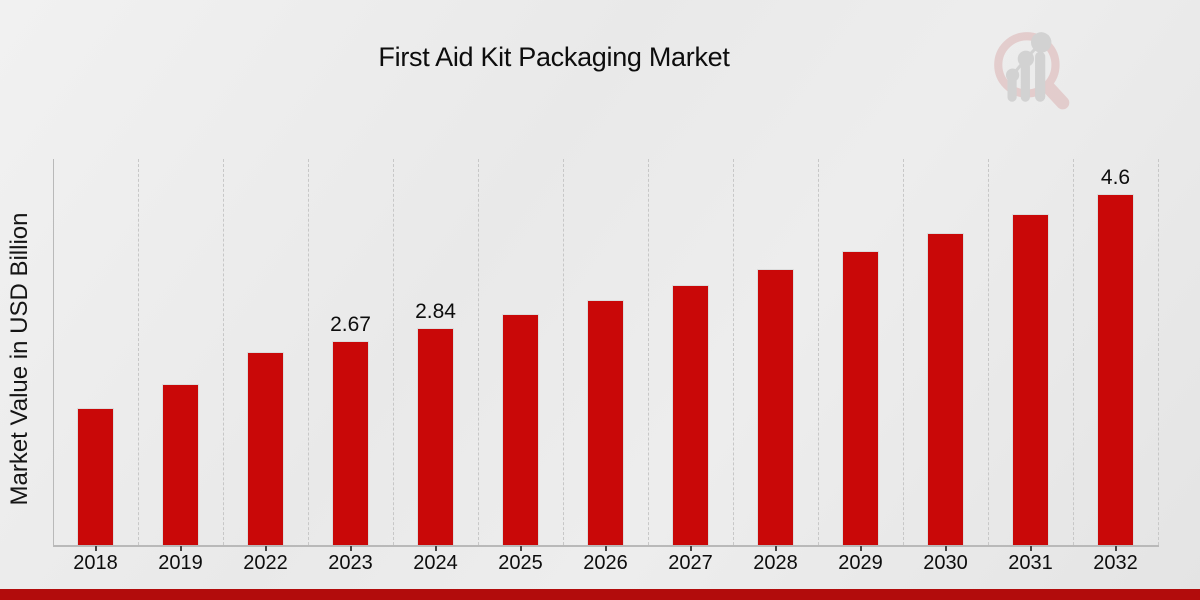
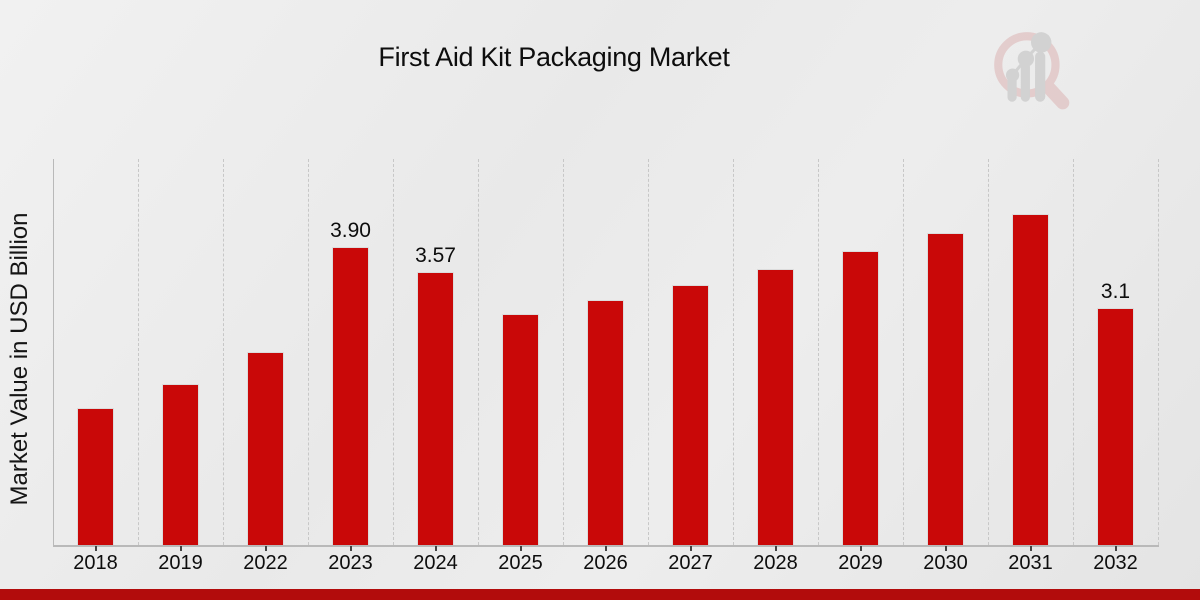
2023: 2.67 -> 3.90
2024: 2.84 -> 3.57
2032: 4.6 -> 3.1
